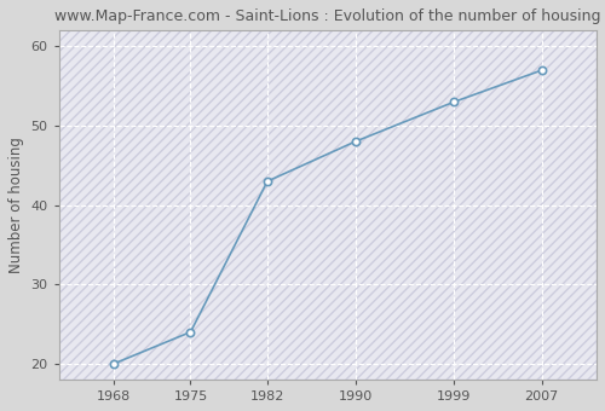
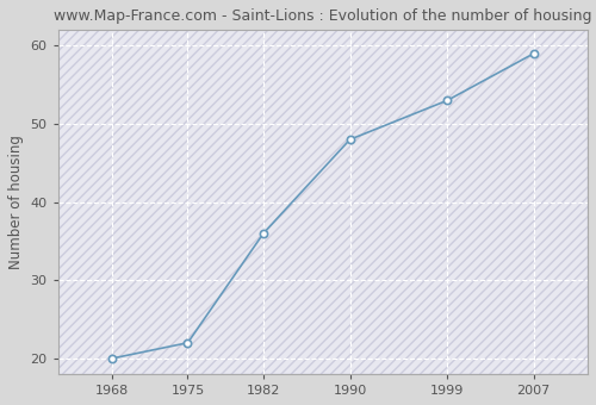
1975: 24 -> 22
1982: 43 -> 36
2007: 57 -> 59
